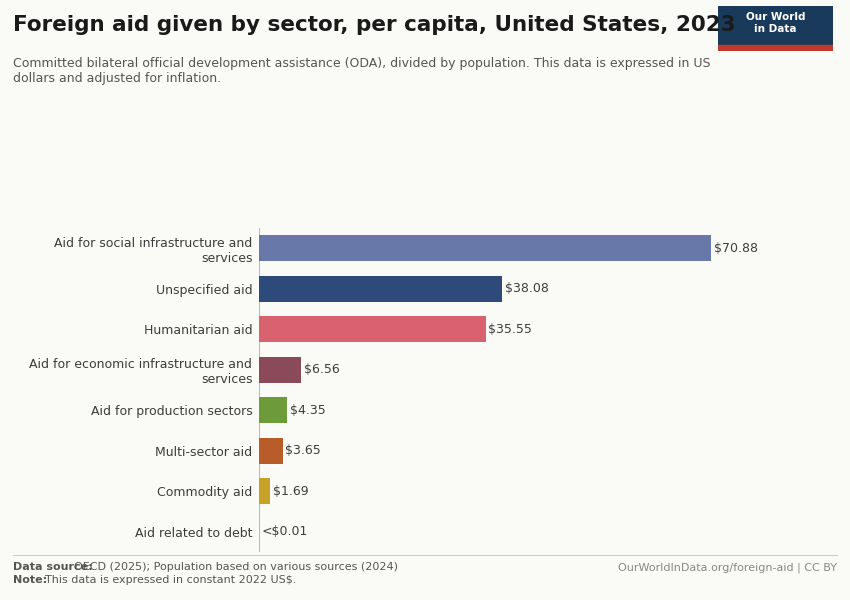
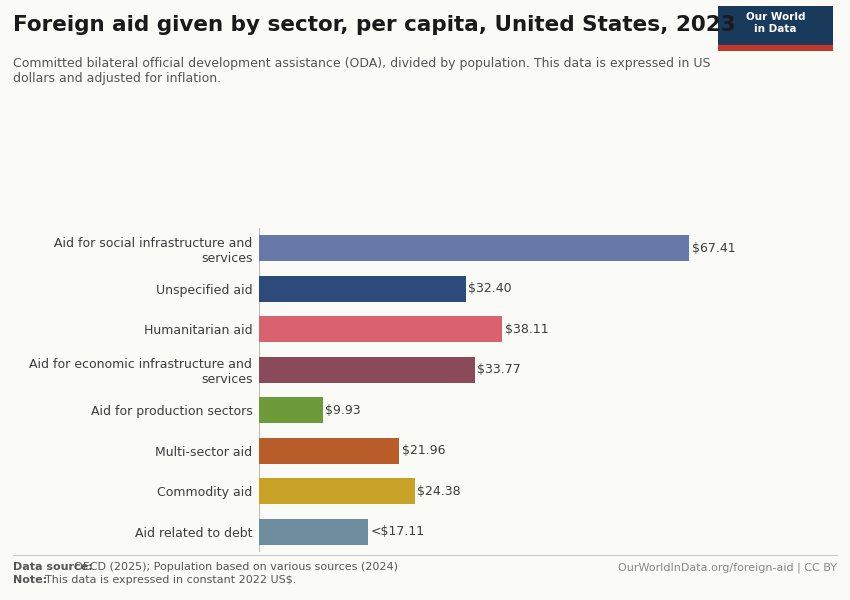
Aid for social infrastructure and services: $70.88 -> $67.41
Unspecified aid: $38.08 -> $32.40
Humanitarian aid: $35.55 -> $38.11
Aid for economic infrastructure and services: $6.56 -> $33.77
Aid for production sectors: $4.35 -> $9.93
Multi-sector aid: $3.65 -> $21.96
Commodity aid: $1.69 -> $24.38
Aid related to debt: <$0.01 -> <$17.11
